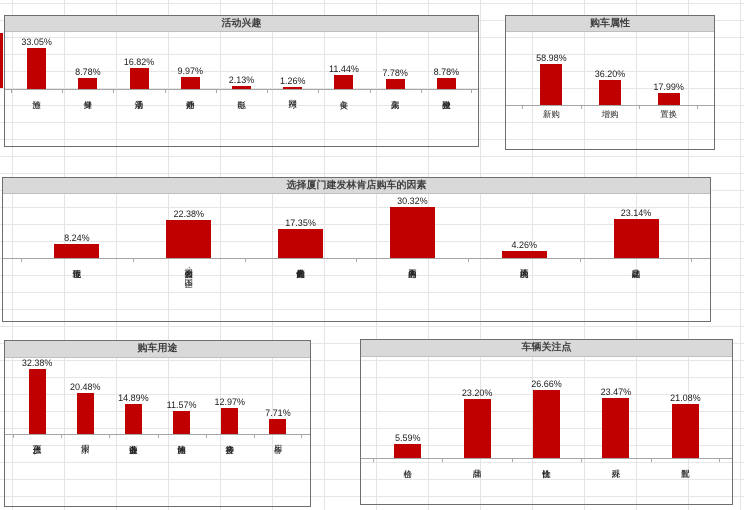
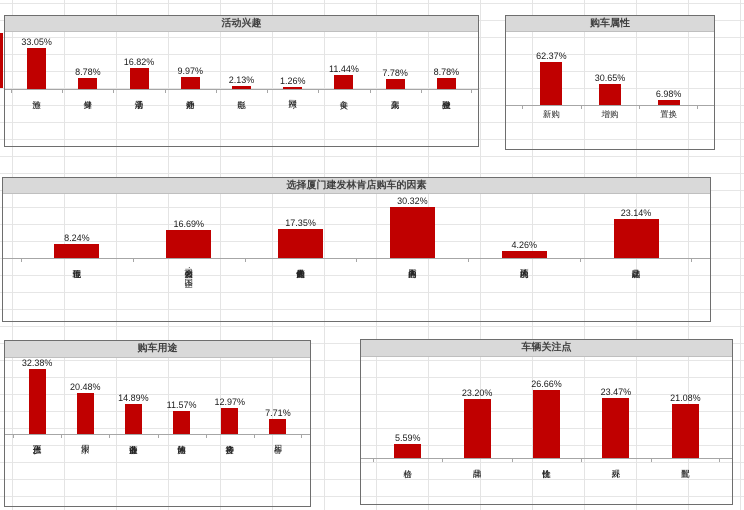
购车属性/新购: 58.98% -> 62.37%
购车属性/增购: 36.20% -> 30.65%
购车属性/置换: 17.99% -> 6.98%
选择厦门建发林肯店购车的因素/公司知名度·国企: 22.38% -> 16.69%
